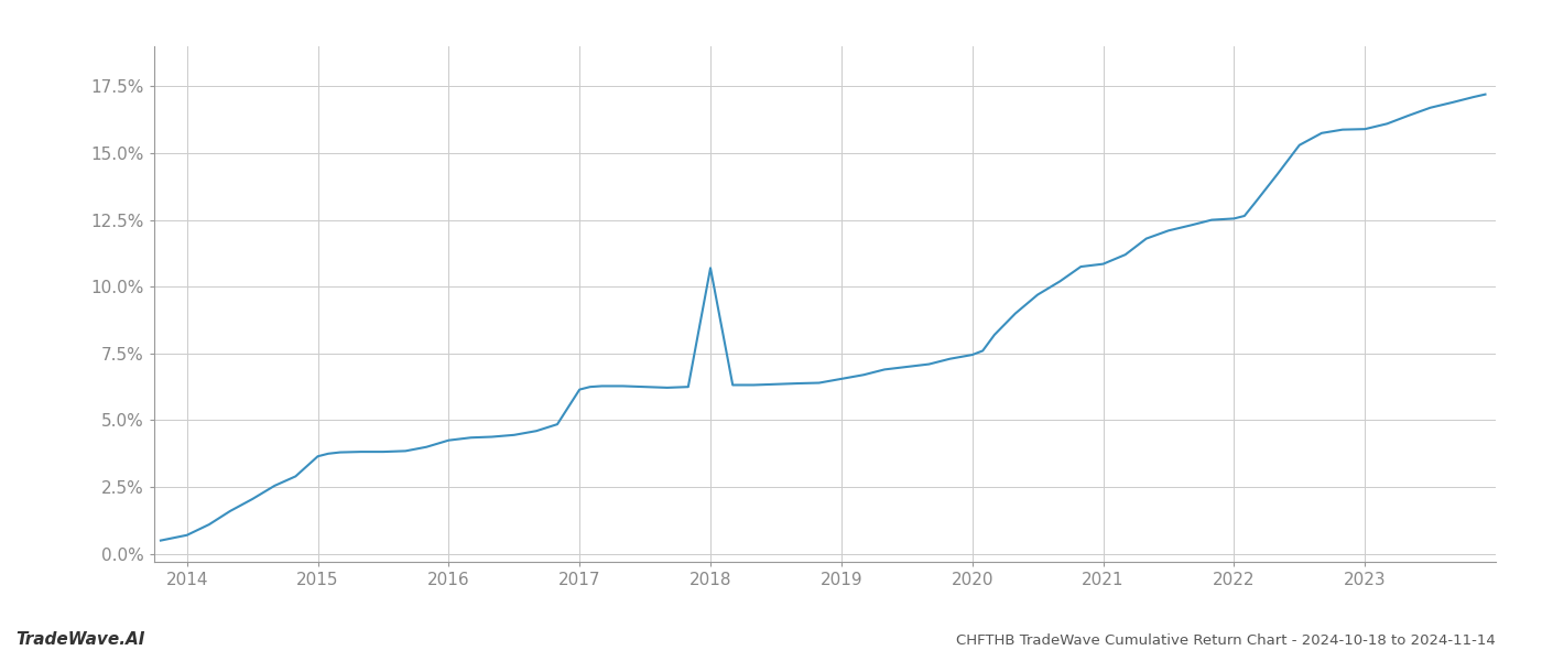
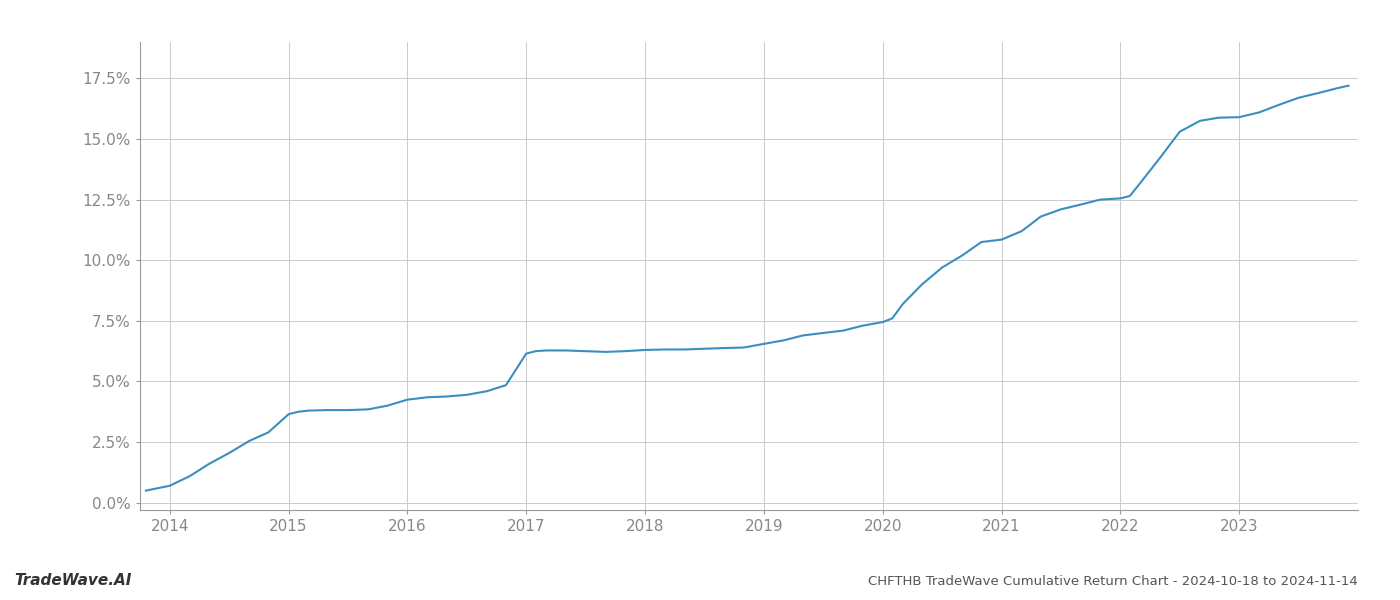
2018: 10.70% -> 6.30%
